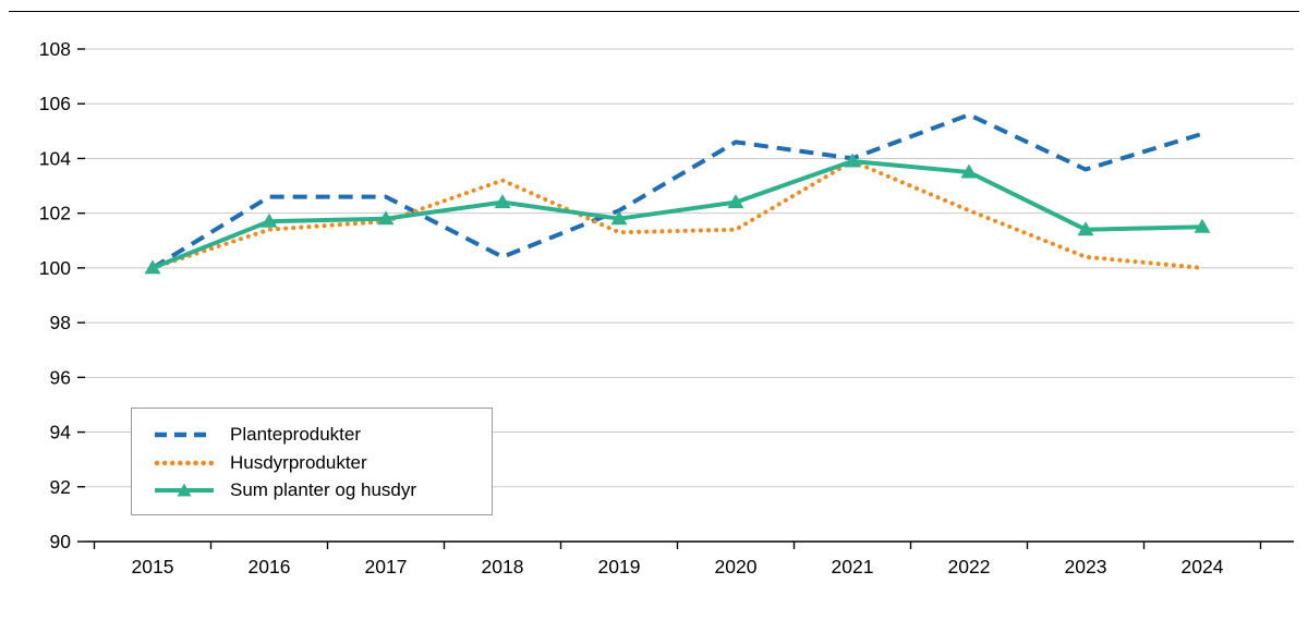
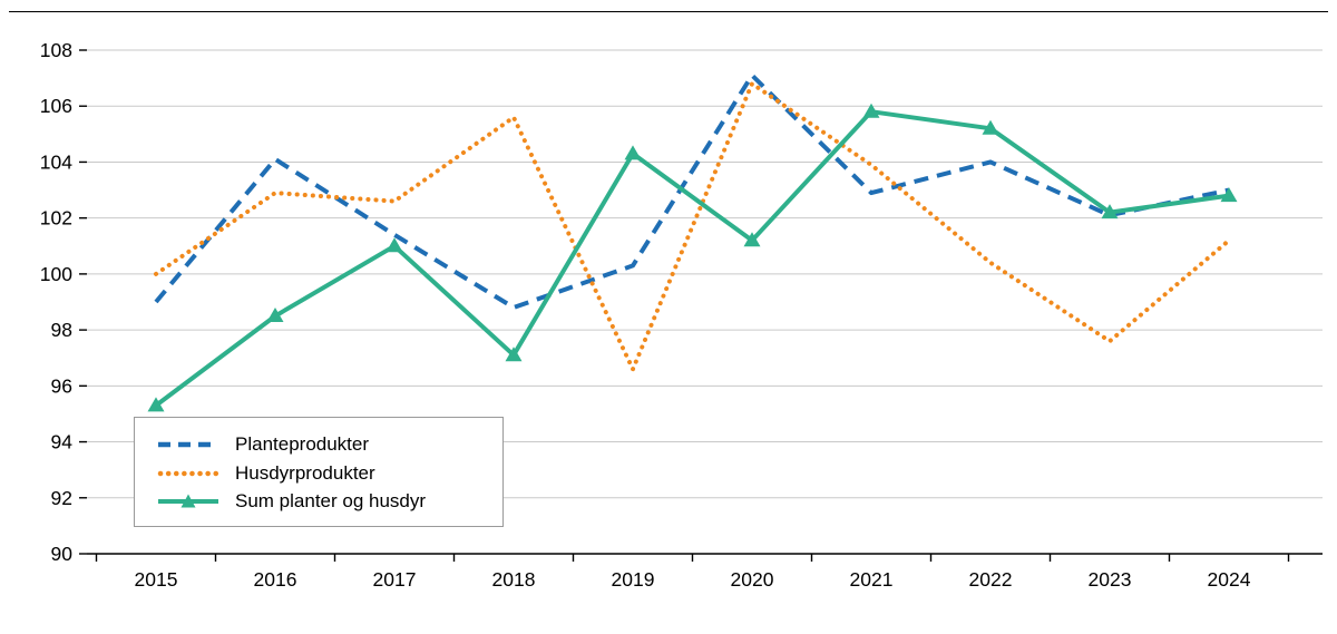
Planteprodukter/2015: 100.0 -> 99.0
Sum planter og husdyr/2015: 100.0 -> 95.3
Planteprodukter/2016: 102.6 -> 104.1
Husdyrprodukter/2016: 101.4 -> 102.9
Sum planter og husdyr/2016: 101.7 -> 98.5
Planteprodukter/2017: 102.6 -> 101.4
Husdyrprodukter/2017: 101.7 -> 102.6
Sum planter og husdyr/2017: 101.8 -> 101.0
Planteprodukter/2018: 100.4 -> 98.8
Husdyrprodukter/2018: 103.2 -> 105.6
Sum planter og husdyr/2018: 102.4 -> 97.1
Planteprodukter/2019: 102.1 -> 100.3
Husdyrprodukter/2019: 101.3 -> 96.6
Sum planter og husdyr/2019: 101.8 -> 104.3
Planteprodukter/2020: 104.6 -> 107.1
Husdyrprodukter/2020: 101.4 -> 106.8
Sum planter og husdyr/2020: 102.4 -> 101.2
Planteprodukter/2021: 104.0 -> 102.9
Sum planter og husdyr/2021: 103.9 -> 105.8
Planteprodukter/2022: 105.6 -> 104.0
Husdyrprodukter/2022: 102.1 -> 100.4
Sum planter og husdyr/2022: 103.5 -> 105.2
Planteprodukter/2023: 103.6 -> 102.1
Husdyrprodukter/2023: 100.4 -> 97.6
Sum planter og husdyr/2023: 101.4 -> 102.2
Planteprodukter/2024: 104.9 -> 103.0
Husdyrprodukter/2024: 100.0 -> 101.2
Sum planter og husdyr/2024: 101.5 -> 102.8
